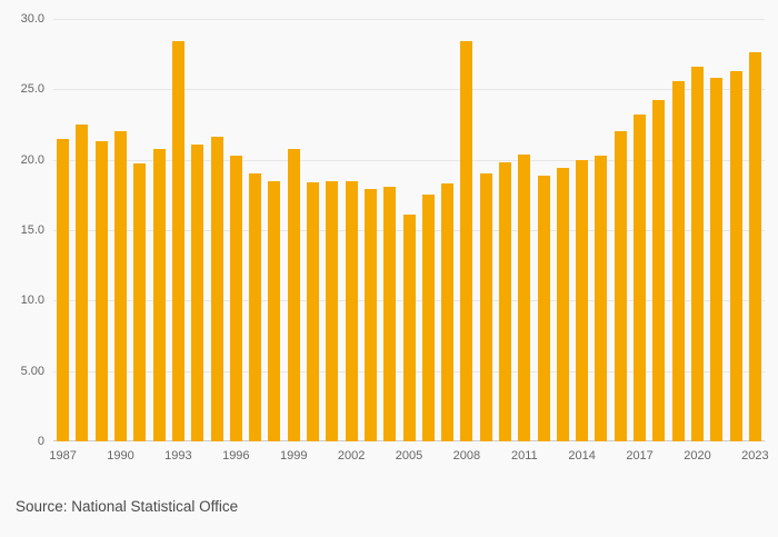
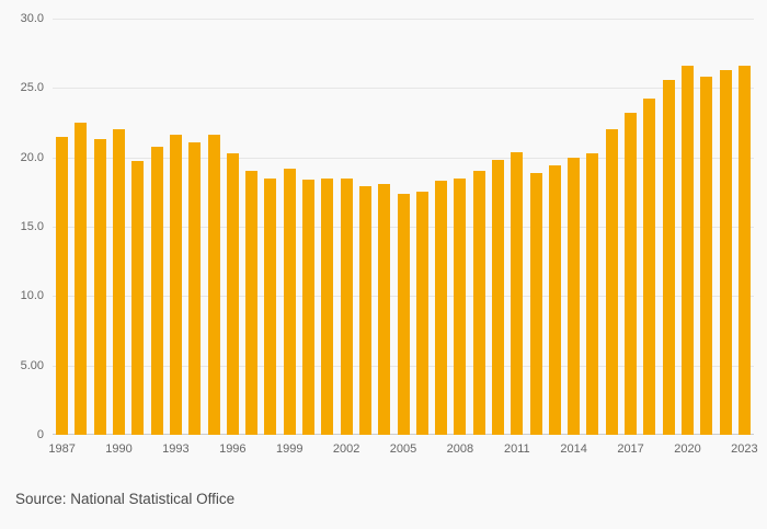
1993: 28.4 -> 21.6
1999: 20.8 -> 19.2
2005: 16.1 -> 17.4
2008: 28.4 -> 18.5
2023: 27.6 -> 26.6
